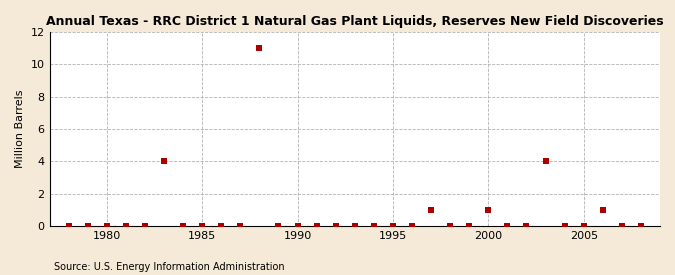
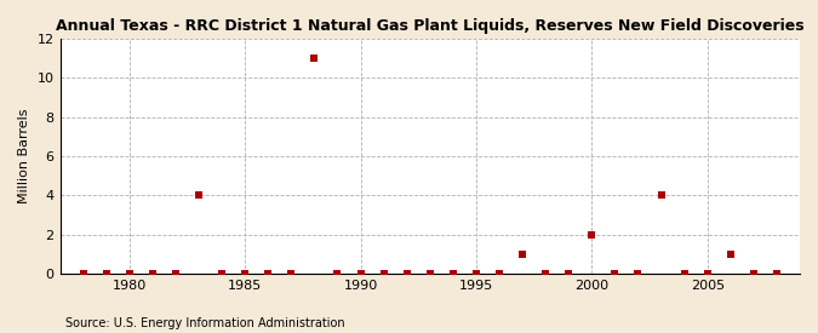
2000: 1 -> 2
